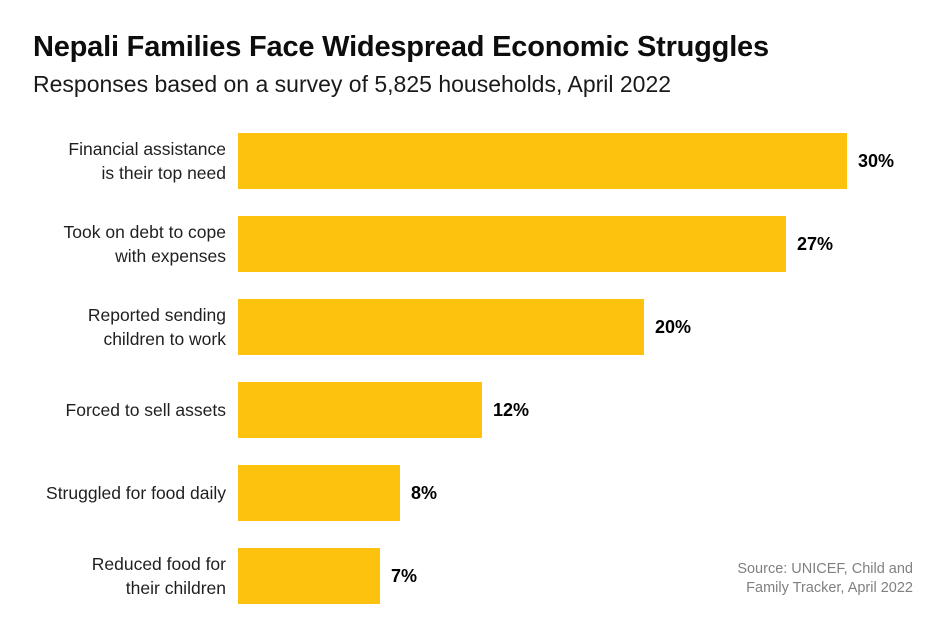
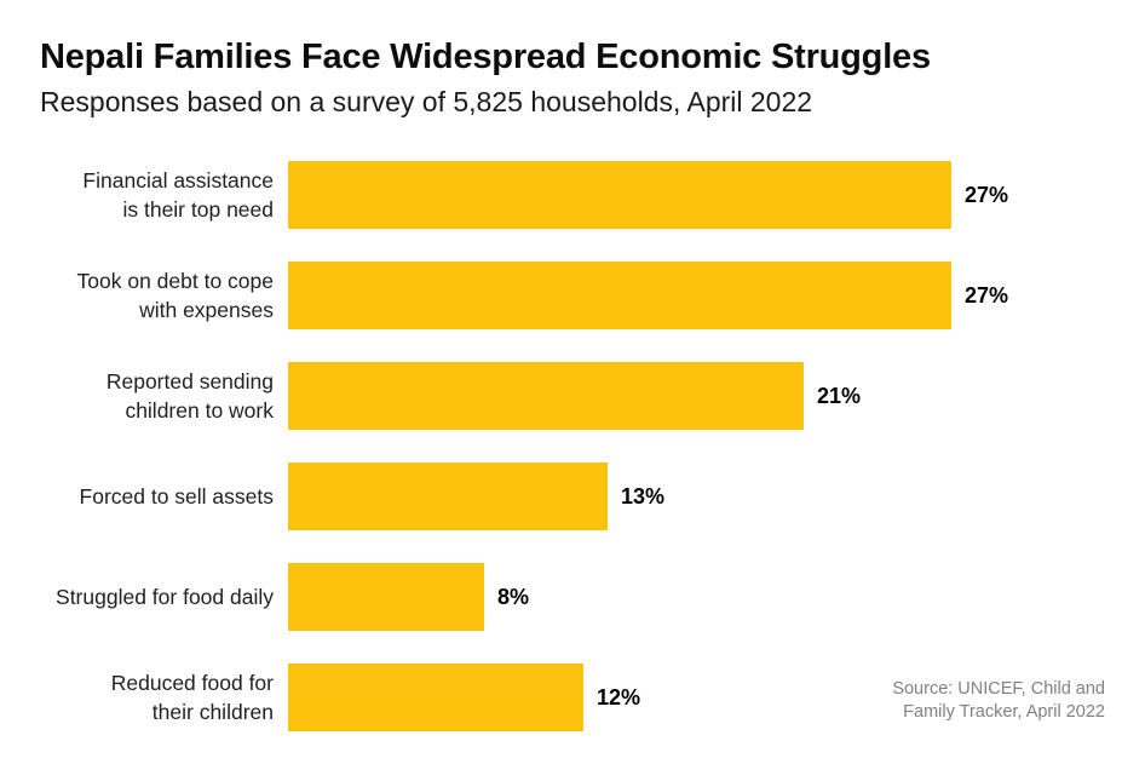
Financial assistance is their top need: 30% -> 27%
Reported sending children to work: 20% -> 21%
Forced to sell assets: 12% -> 13%
Reduced food for their children: 7% -> 12%
